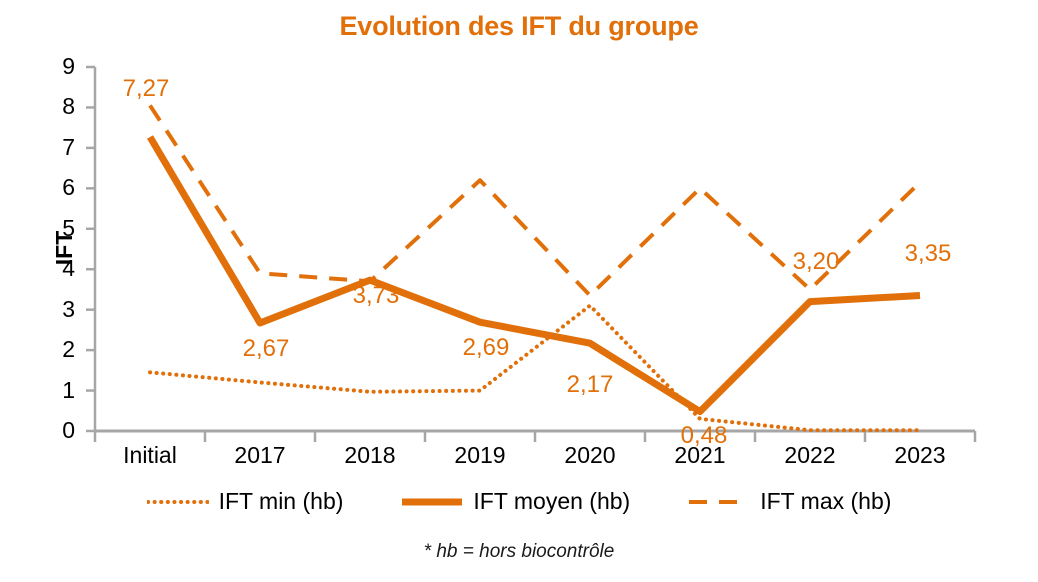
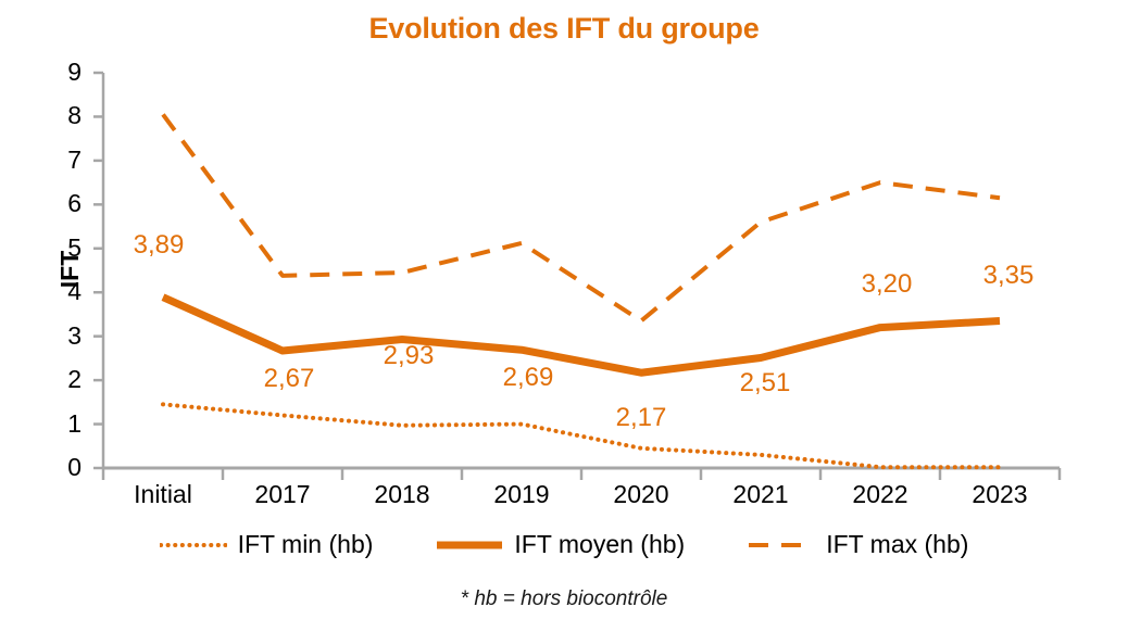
IFT moyen (hb)/Initial: 7,27 -> 3,89
IFT max (hb)/2017: 3.9 -> 4.4
IFT moyen (hb)/2018: 3,73 -> 2,93
IFT max (hb)/2018: 3.7 -> 4.5
IFT max (hb)/2019: 6.2 -> 5.1
IFT min (hb)/2020: 3.1 -> 0.5
IFT moyen (hb)/2021: 0,48 -> 2,51
IFT max (hb)/2021: 6.0 -> 5.6
IFT max (hb)/2022: 3.5 -> 6.5
